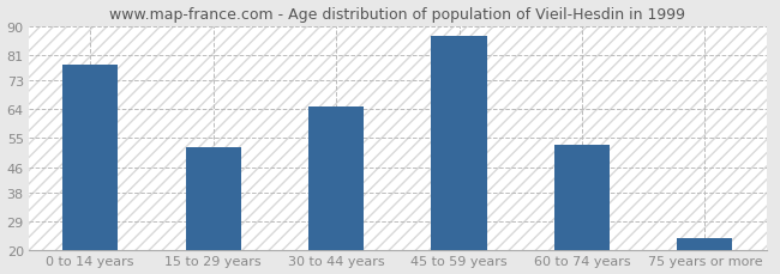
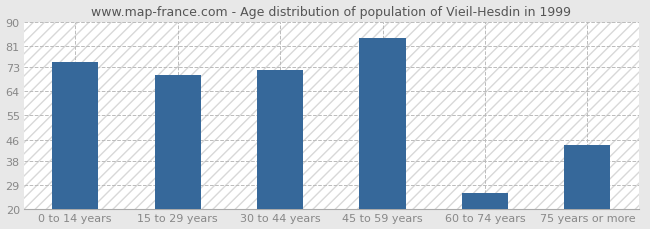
0 to 14 years: 78 -> 75
15 to 29 years: 52 -> 70
30 to 44 years: 65 -> 72
45 to 59 years: 87 -> 84
60 to 74 years: 53 -> 26
75 years or more: 24 -> 44
